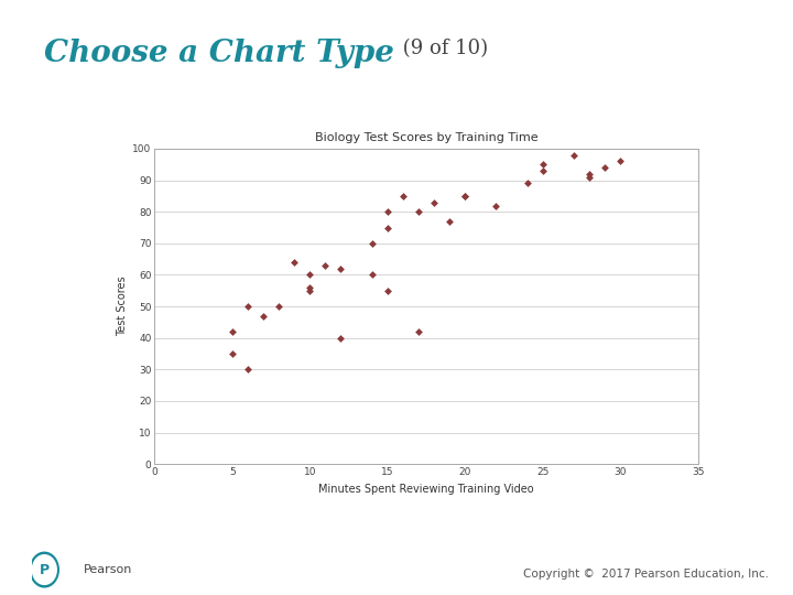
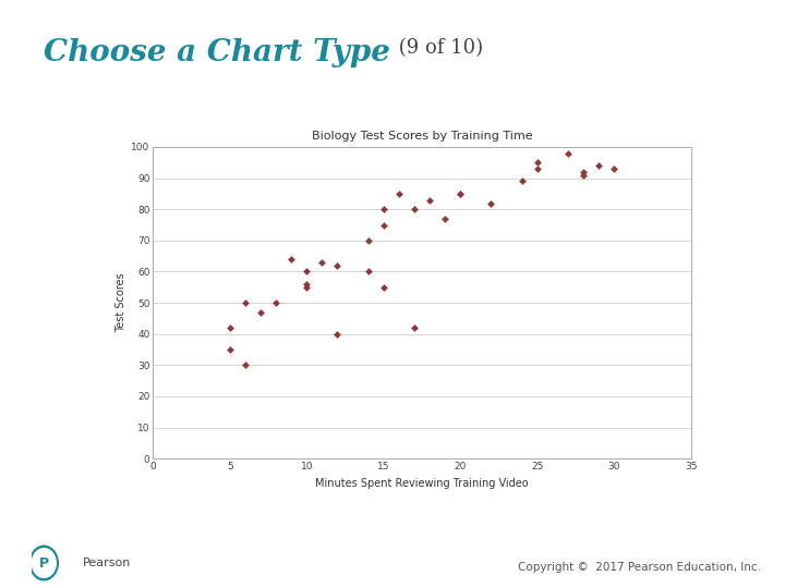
30: 96 -> 93
